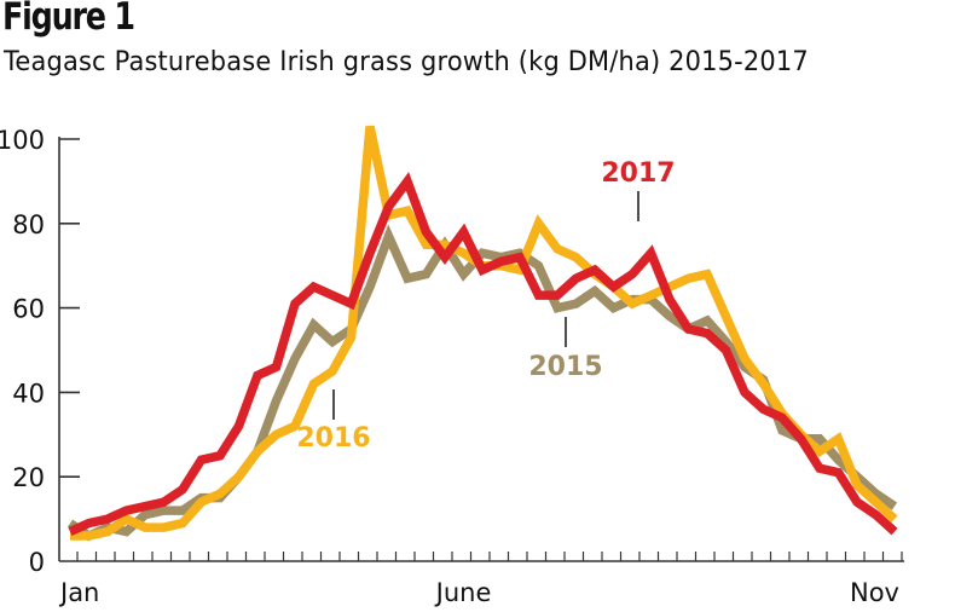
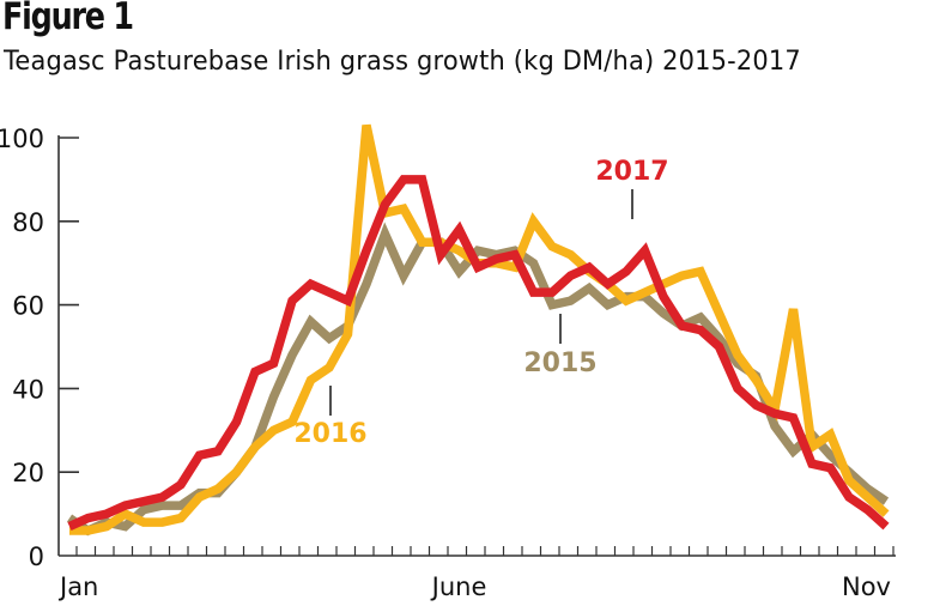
2015/20: 68 -> 75
2017/20: 78 -> 90
2015/40: 29 -> 25
2016/40: 30 -> 59
2017/40: 29 -> 33
